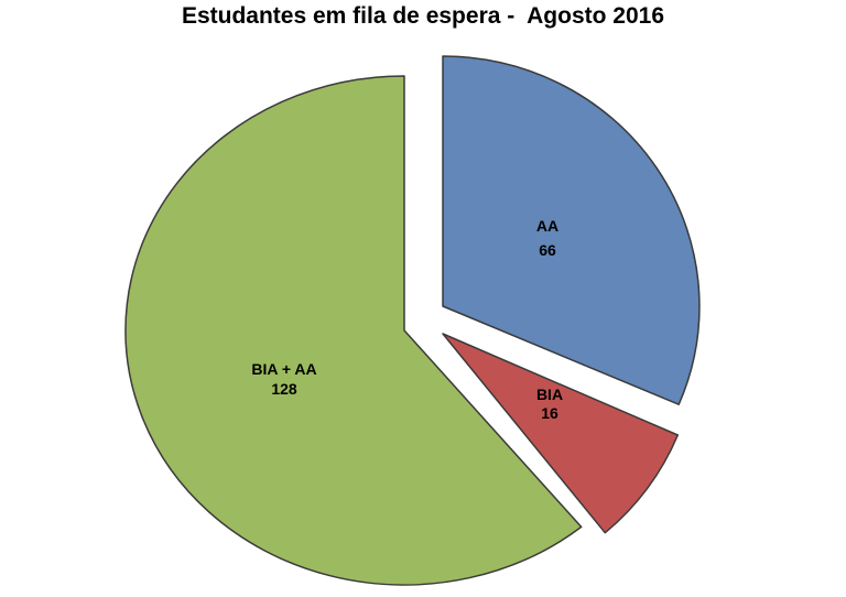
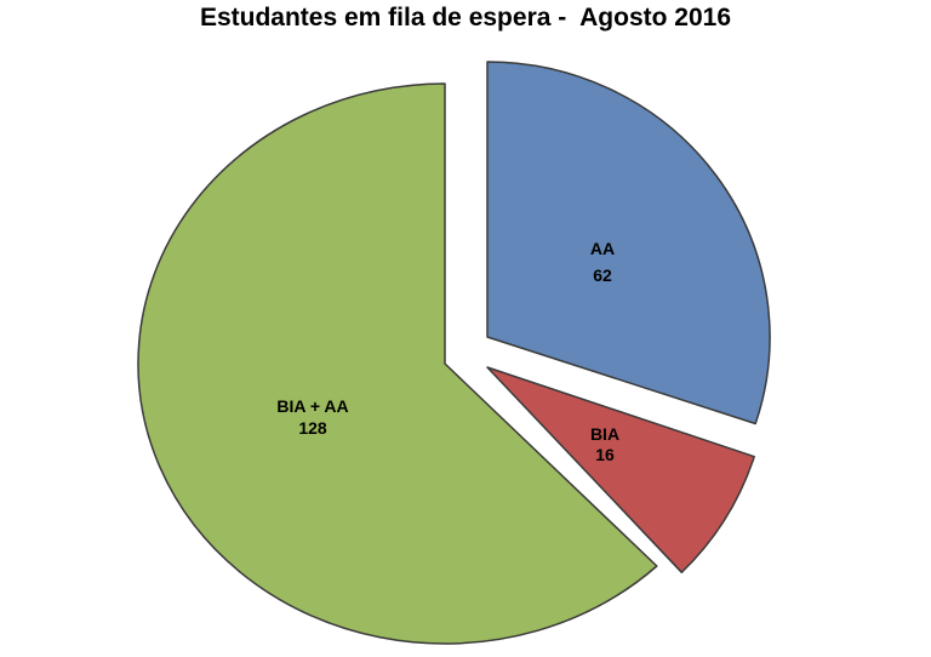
AA: 66 -> 62
